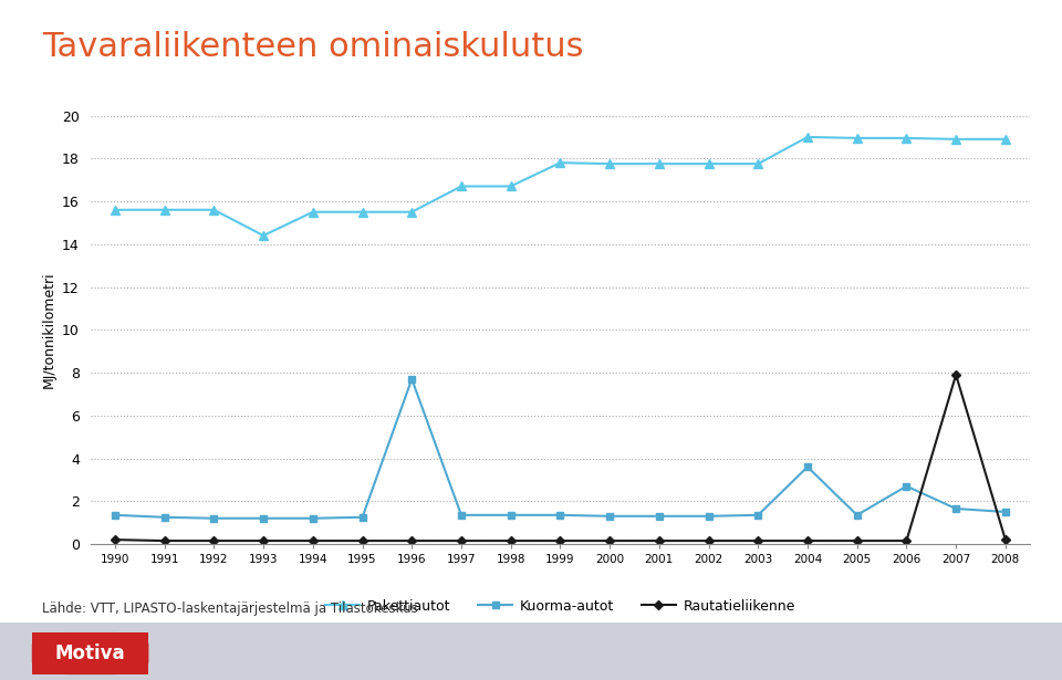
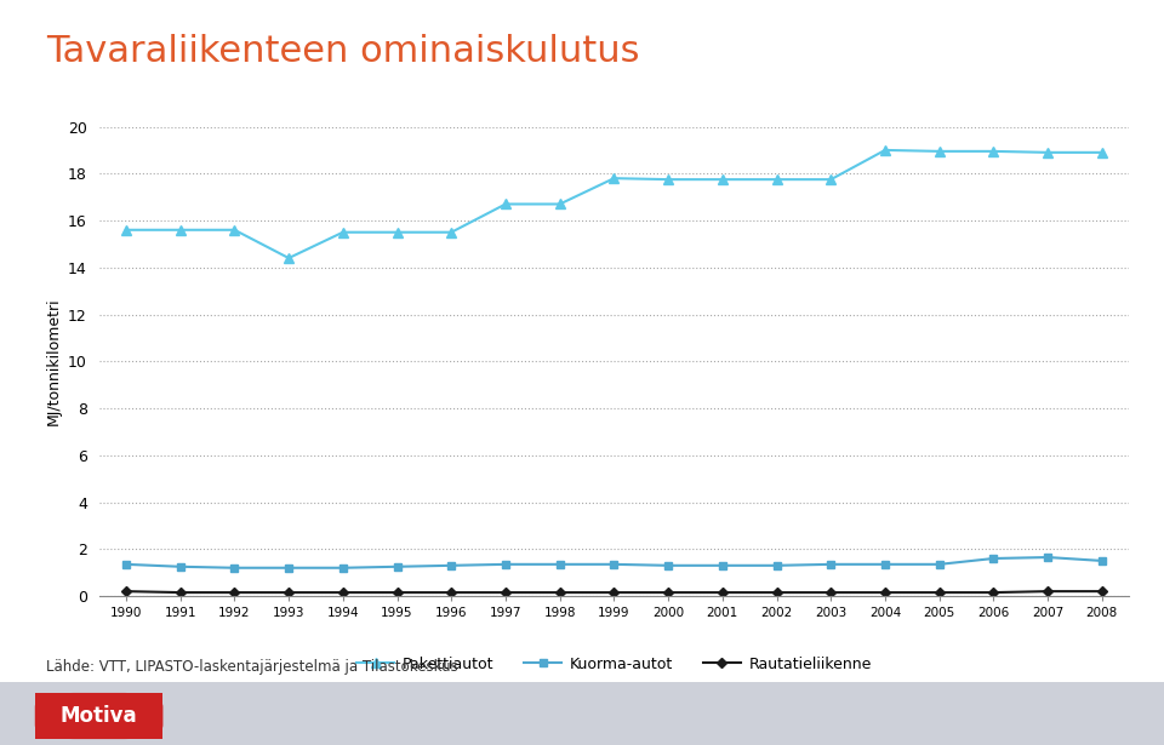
Kuorma-autot/1996: 7.7 -> 1.3
Kuorma-autot/2004: 3.6 -> 1.4
Kuorma-autot/2006: 2.7 -> 1.6
Rautatieliikenne/2007: 7.9 -> 0.2
